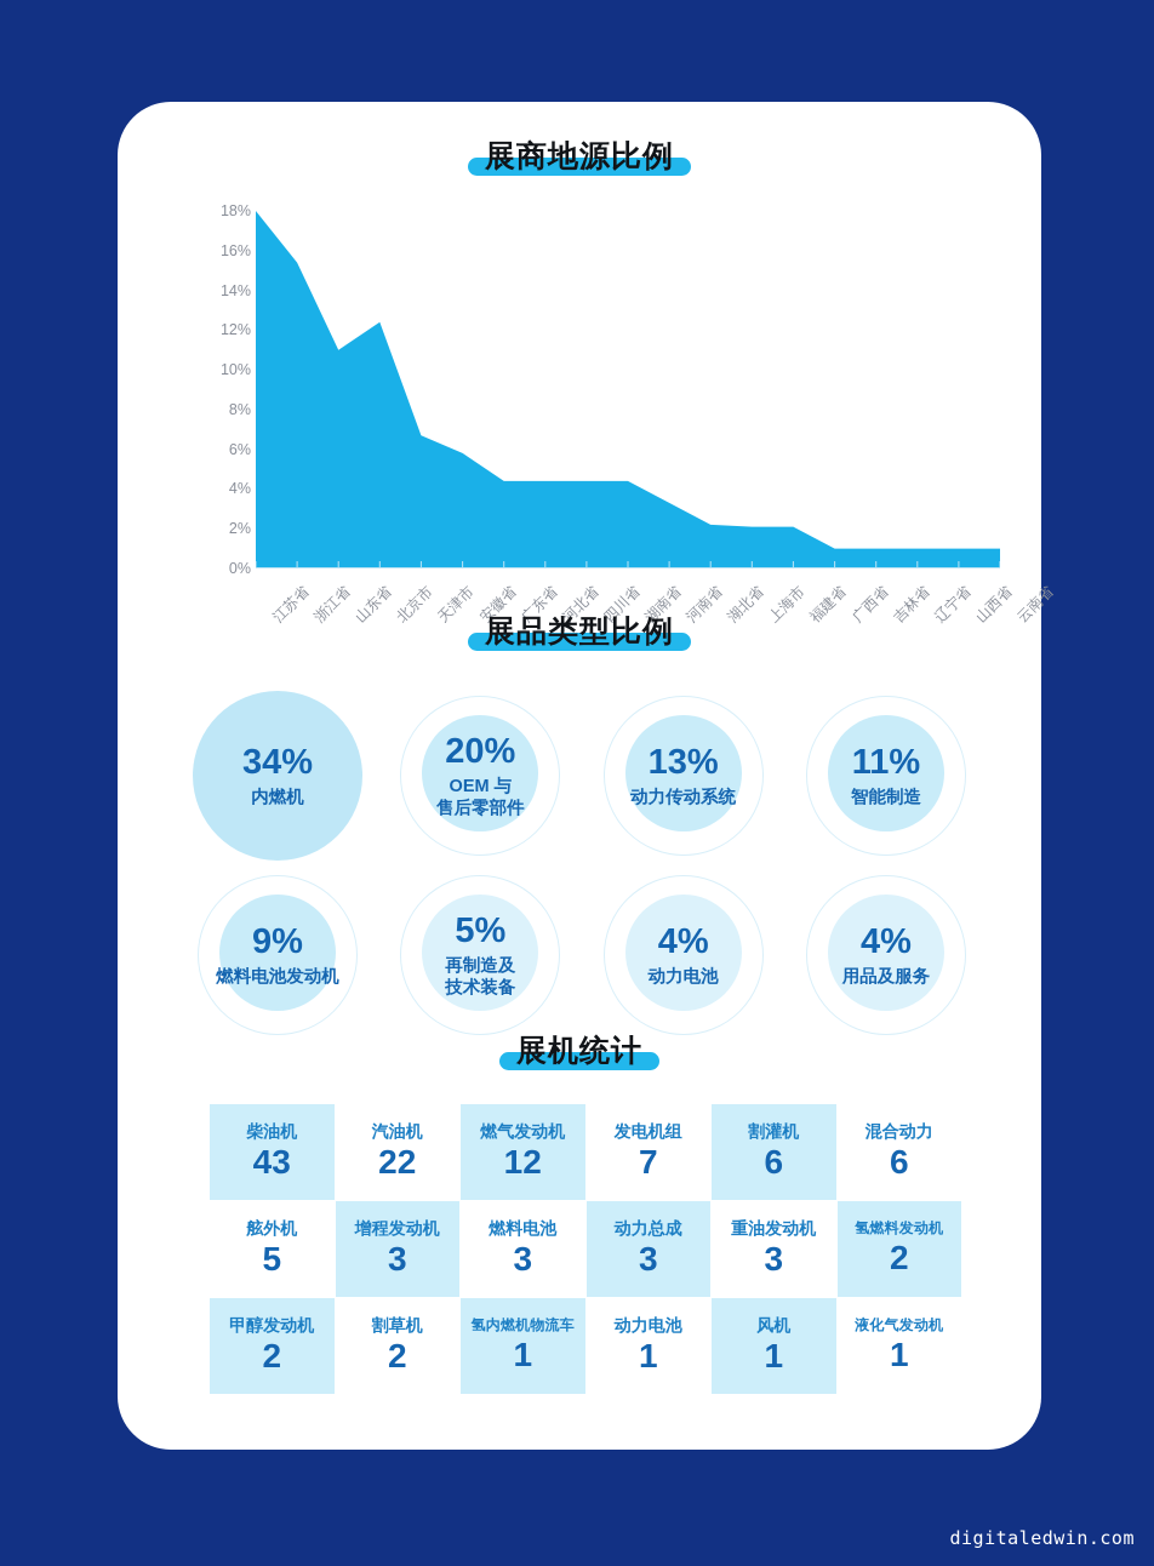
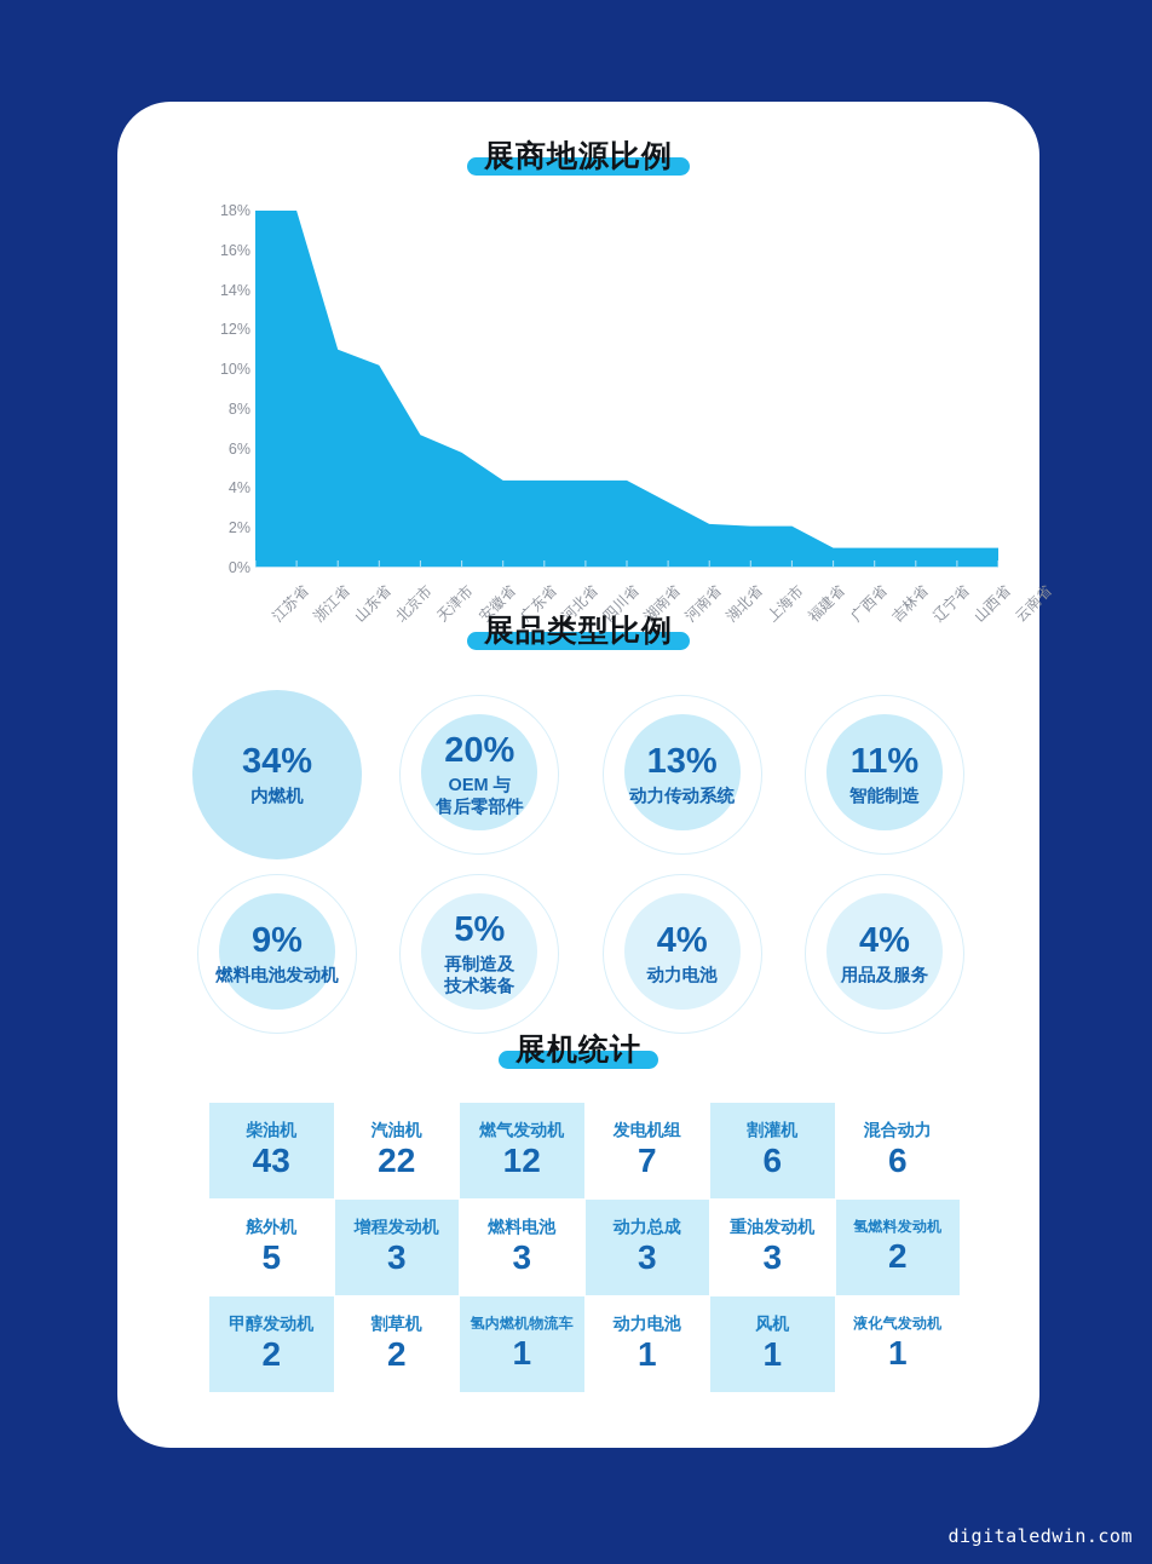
浙江省: 15.4% -> 18.0%
北京市: 12.4% -> 10.2%
